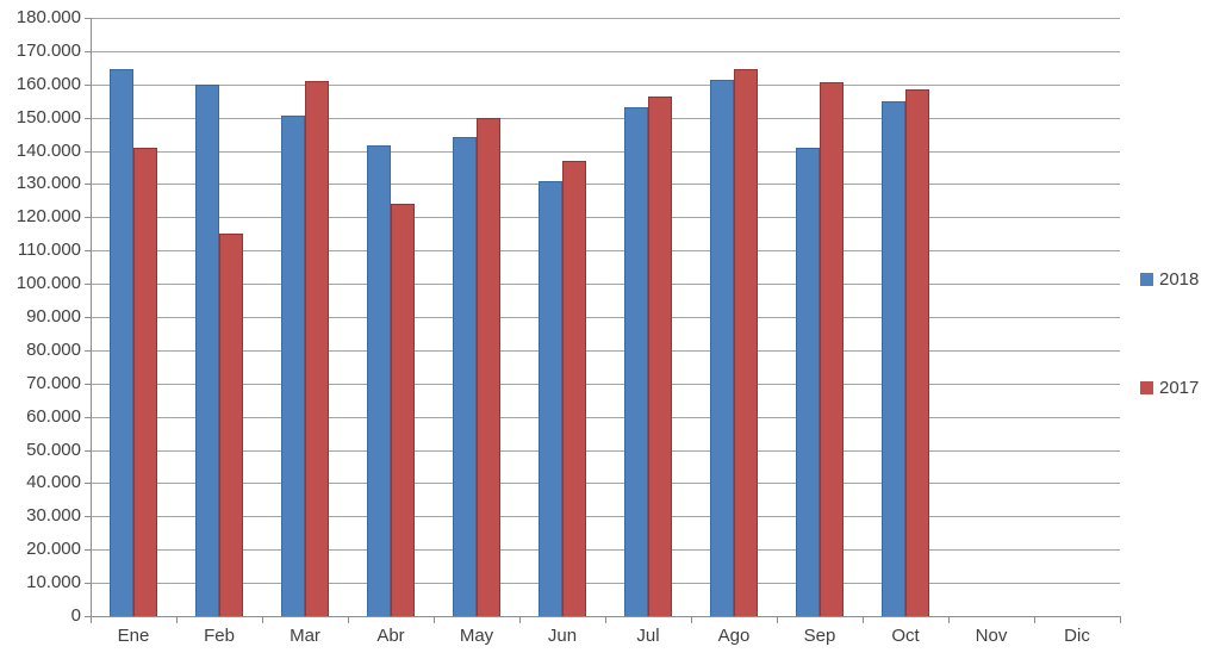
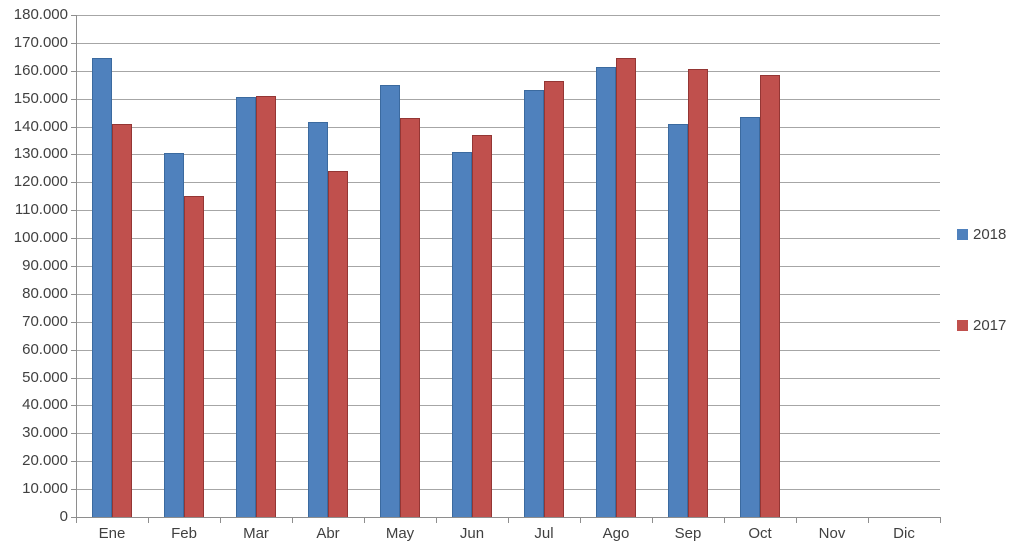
2018/Feb: 160000 -> 130000
2017/Mar: 161000 -> 151000
2018/May: 144000 -> 155000
2017/May: 150000 -> 143000
2018/Oct: 155000 -> 144000
